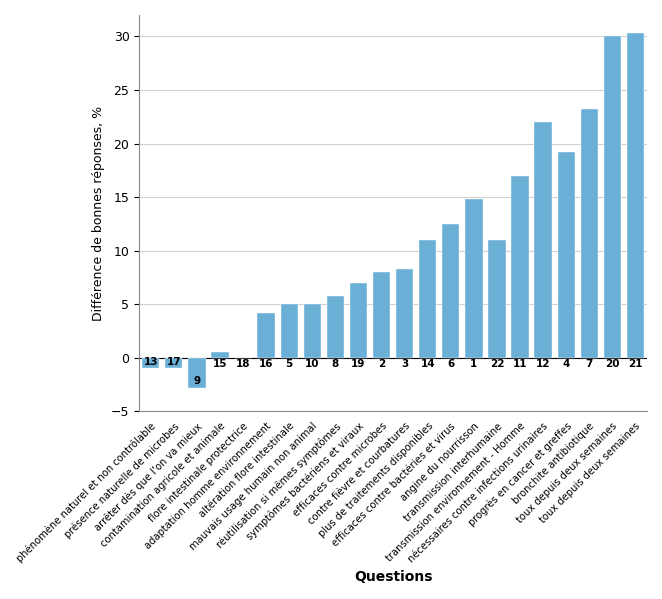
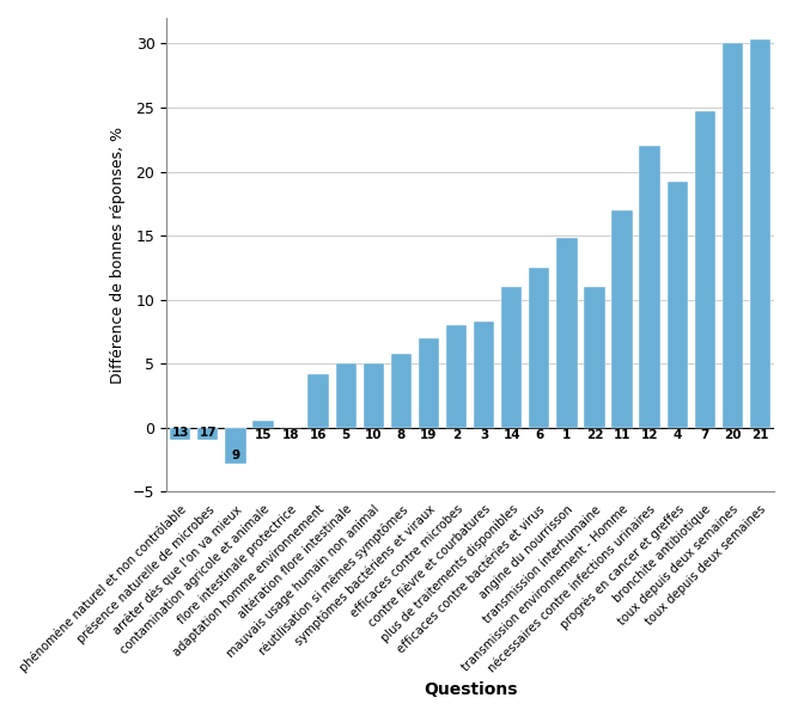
bronchite antibiotique: 23.2 -> 24.7
